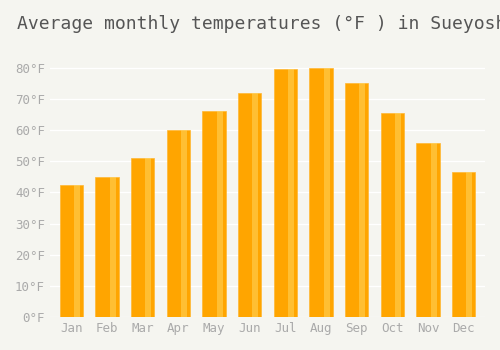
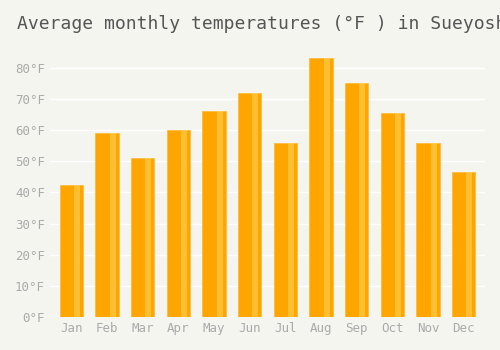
Feb: 45.0°F -> 59.0°F
Jul: 79.5°F -> 56.0°F
Aug: 80.0°F -> 83.0°F
